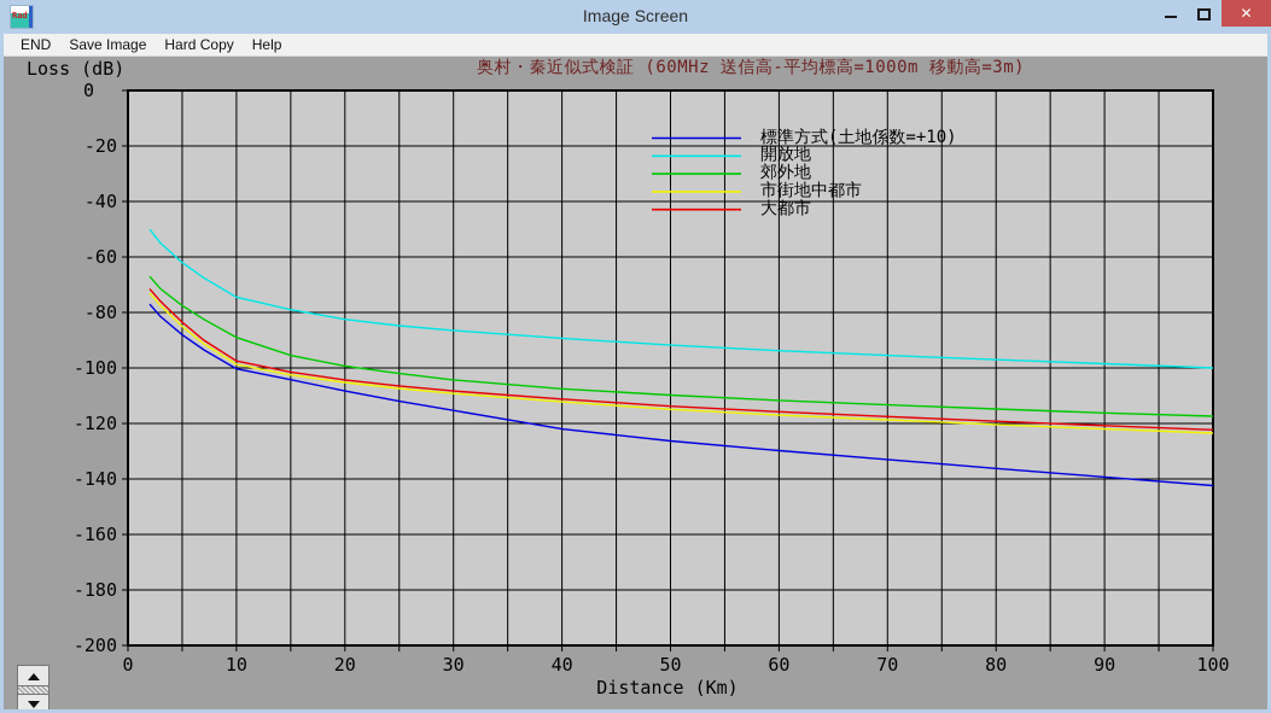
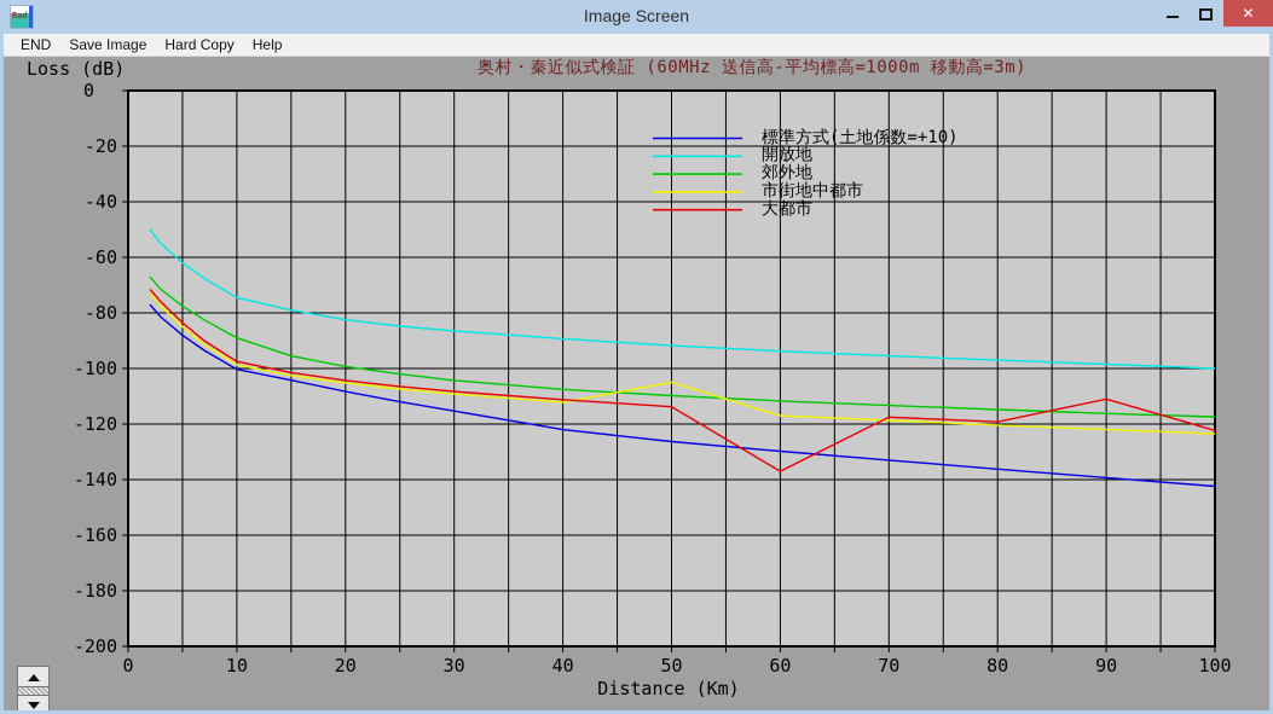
市街地中都市/50: -115 -> -105
大都市/60: -116 -> -137
大都市/90: -121 -> -111
